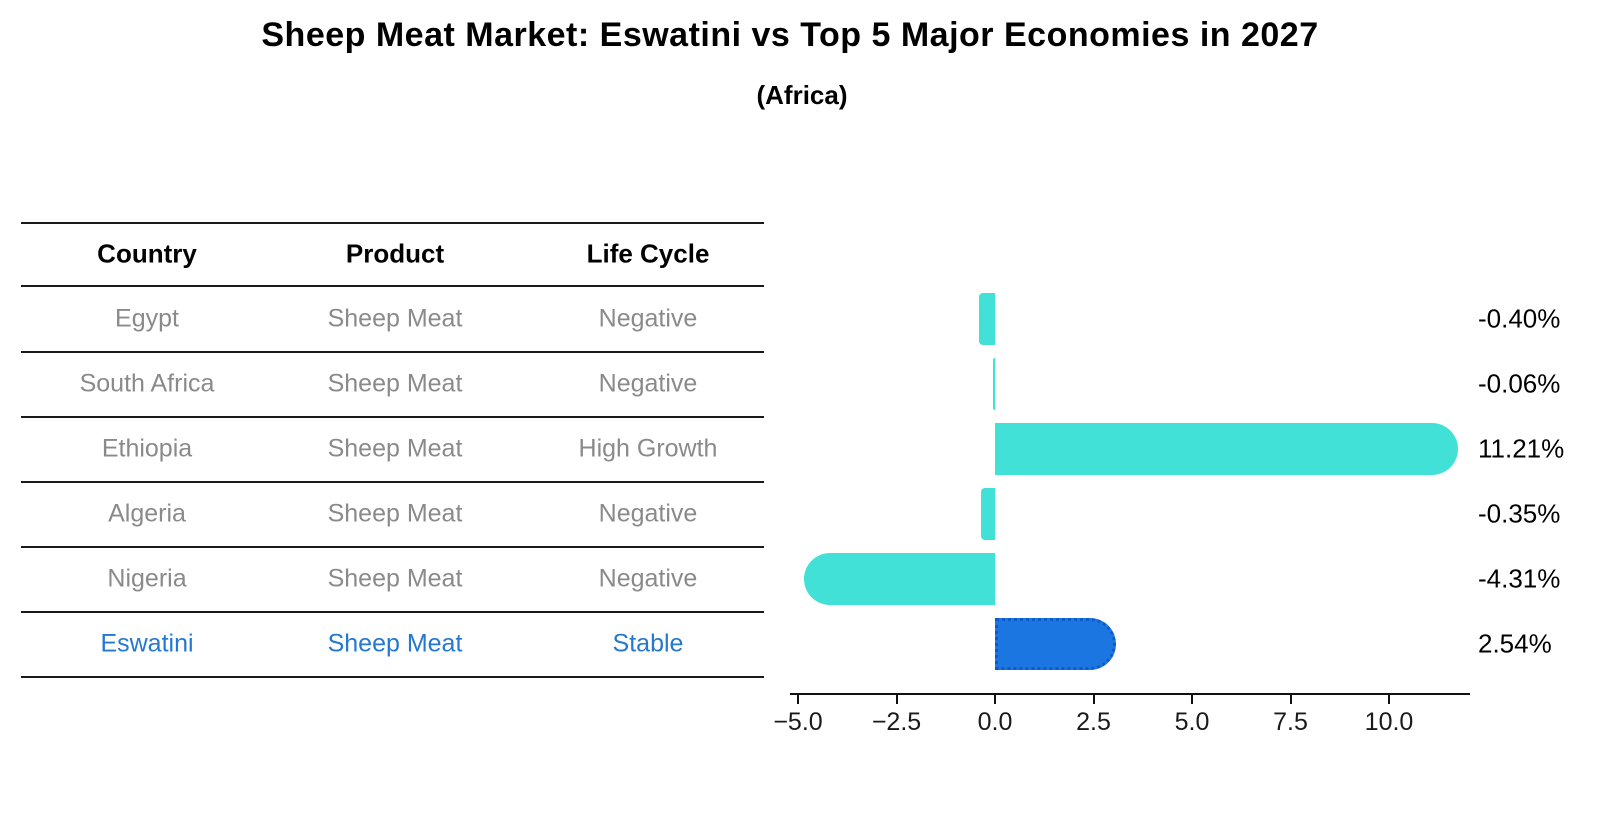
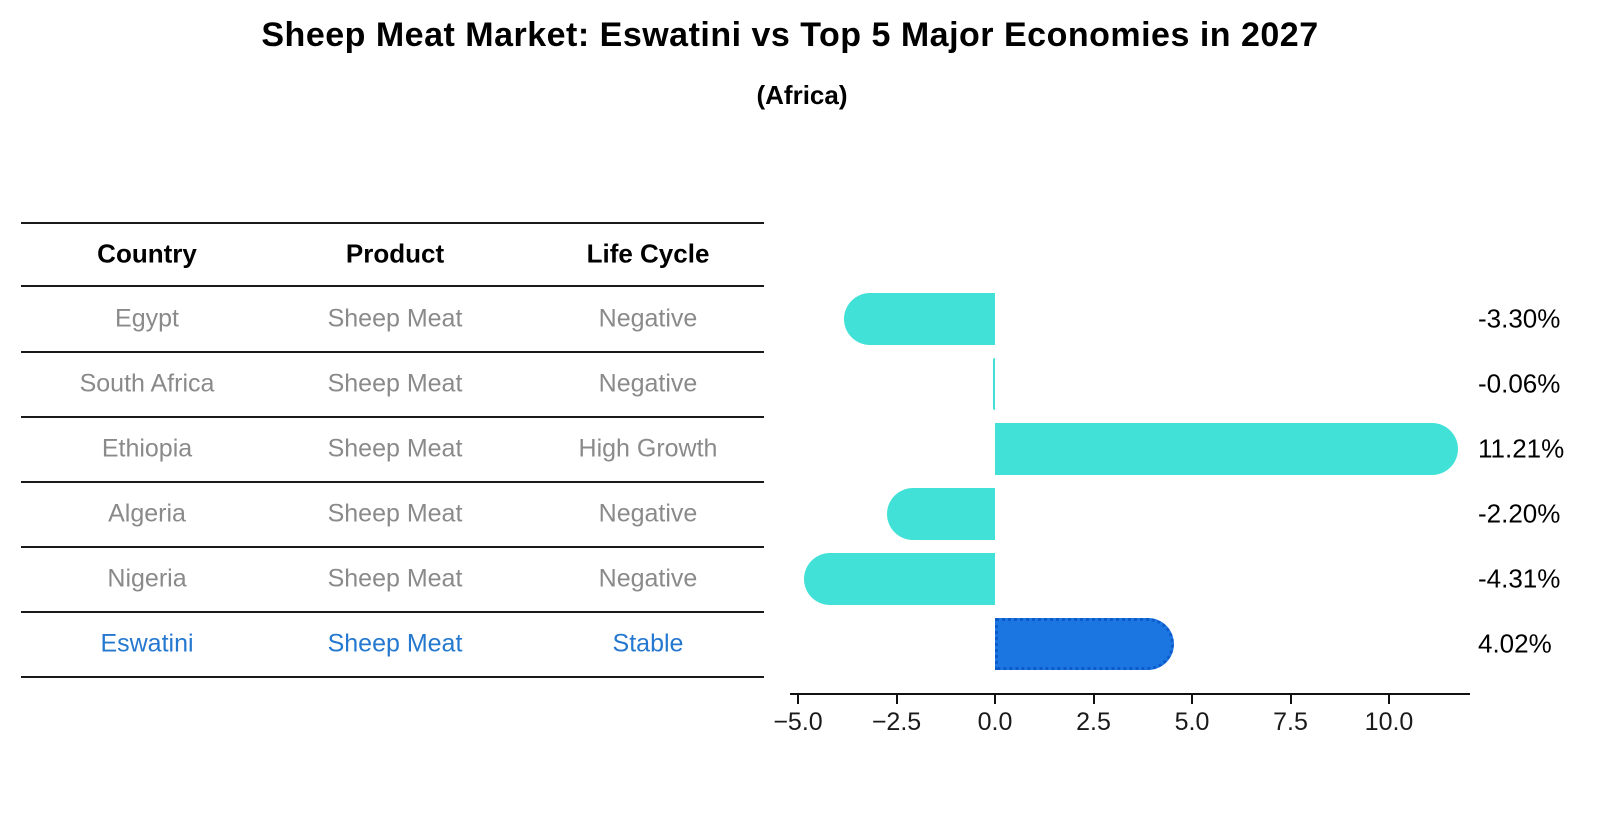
Egypt: -0.40% -> -3.30%
Algeria: -0.35% -> -2.20%
Eswatini: 2.54% -> 4.02%
